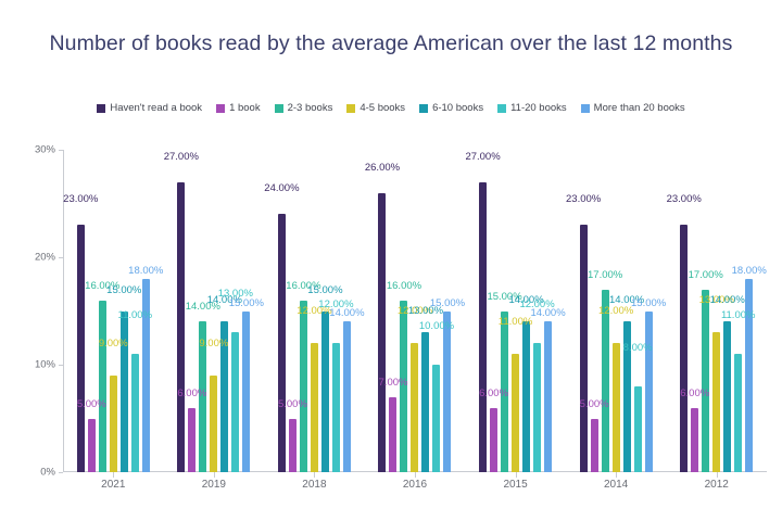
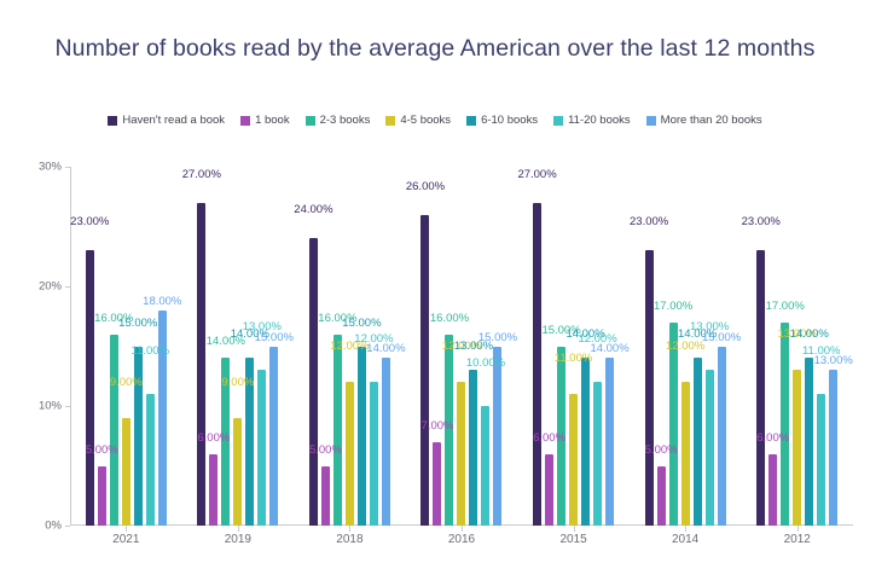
11-20 books/2014: 8.00% -> 13.00%
More than 20 books/2012: 18.00% -> 13.00%
